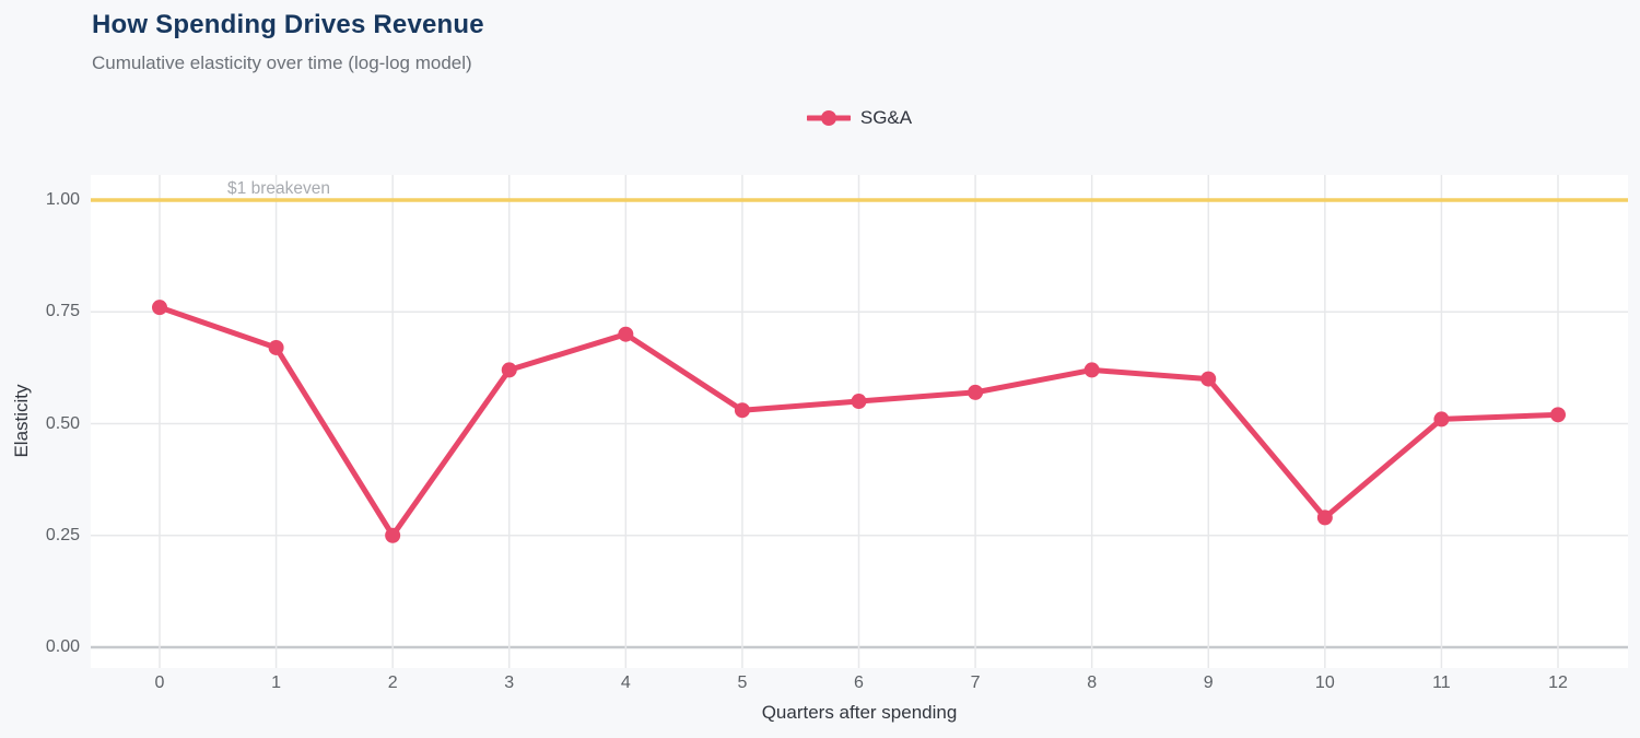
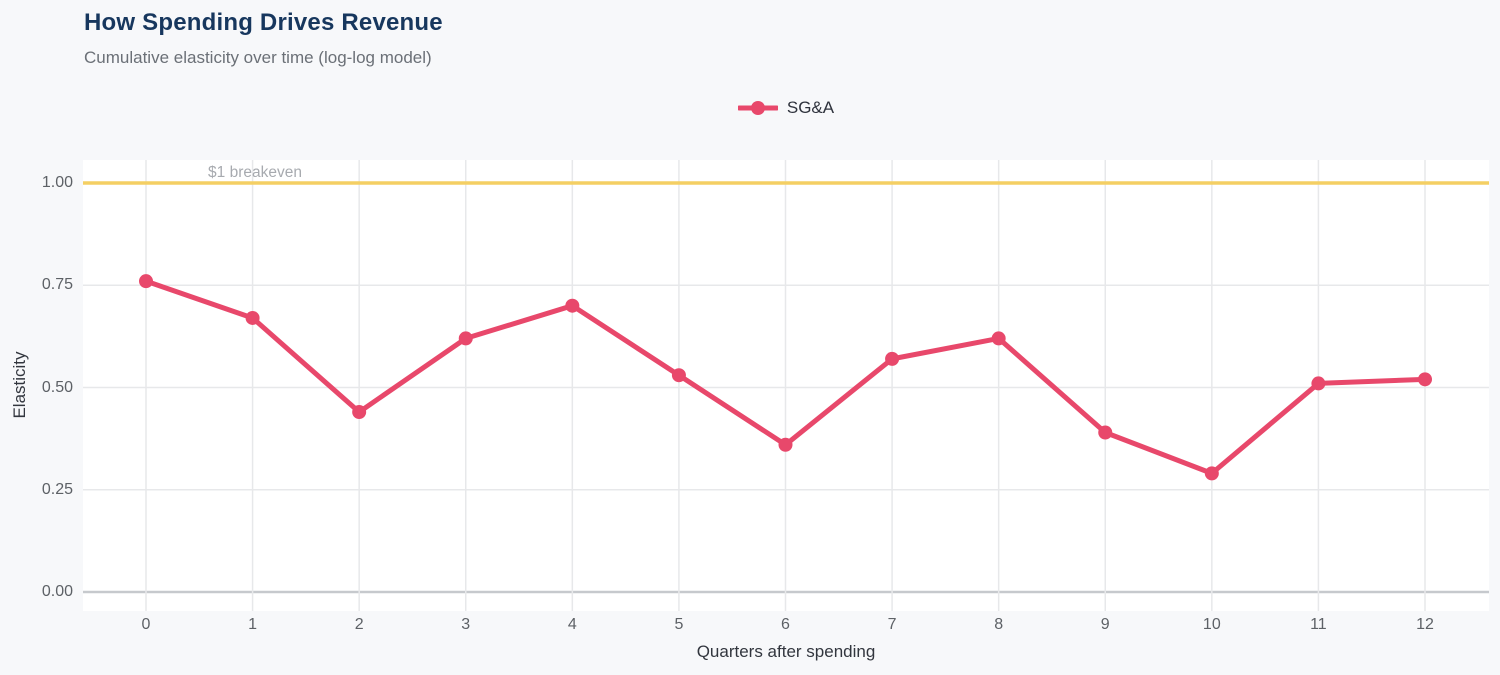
2: 0.25 -> 0.44
6: 0.55 -> 0.36
9: 0.60 -> 0.39
